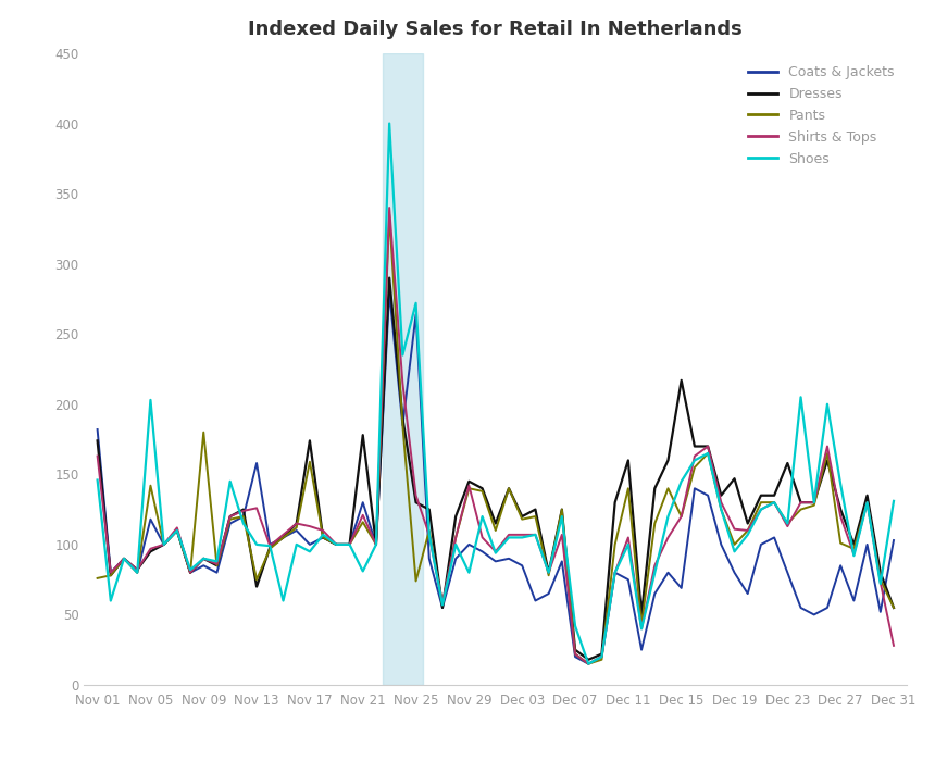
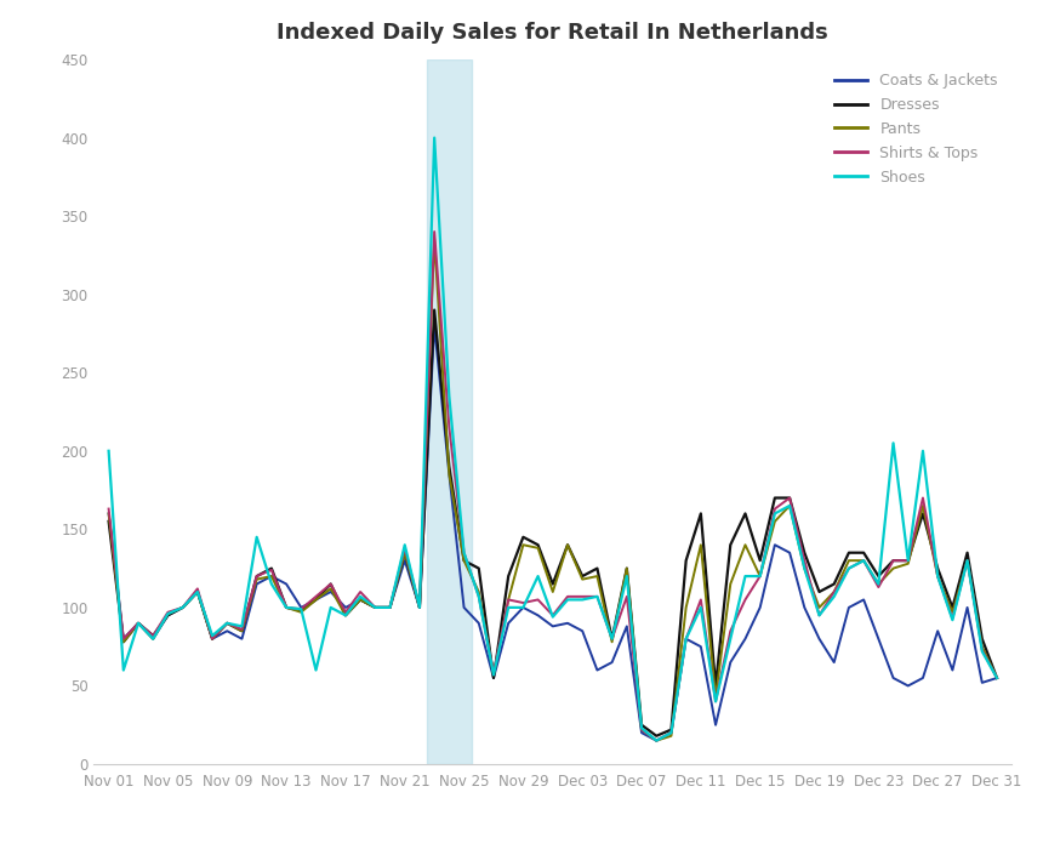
Coats & Jackets/Nov 01: 182 -> 160
Dresses/Nov 01: 174 -> 155
Pants/Nov 01: 76 -> 160
Shoes/Nov 01: 146 -> 200
Coats & Jackets/Nov 05: 118 -> 95
Pants/Nov 05: 142 -> 96
Shoes/Nov 05: 203 -> 96
Pants/Nov 09: 180 -> 90
Coats & Jackets/Nov 13: 158 -> 115
Dresses/Nov 13: 70 -> 100
Pants/Nov 13: 75 -> 100
Shirts & Tops/Nov 13: 126 -> 100
Dresses/Nov 17: 174 -> 95
Pants/Nov 17: 159 -> 95
Shirts & Tops/Nov 17: 113 -> 97
Dresses/Nov 21: 178 -> 135
Pants/Nov 21: 116 -> 135
Shirts & Tops/Nov 21: 121 -> 138
Shoes/Nov 21: 81 -> 140
Coats & Jackets/Nov 25: 264 -> 100
Pants/Nov 25: 74 -> 130
Shoes/Nov 25: 272 -> 135
Shirts & Tops/Nov 29: 142 -> 103
Shoes/Nov 29: 80 -> 100
Shoes/Dec 07: 42 -> 23
Coats & Jackets/Dec 15: 69 -> 100
Dresses/Dec 15: 217 -> 130
Shoes/Dec 15: 145 -> 120
Dresses/Dec 19: 147 -> 110
Shirts & Tops/Dec 19: 111 -> 95
Dresses/Dec 23: 158 -> 120
Pants/Dec 27: 101 -> 120
Shoes/Dec 27: 143 -> 120
Coats & Jackets/Dec 31: 103 -> 55
Shirts & Tops/Dec 31: 28 -> 55
Shoes/Dec 31: 131 -> 55
